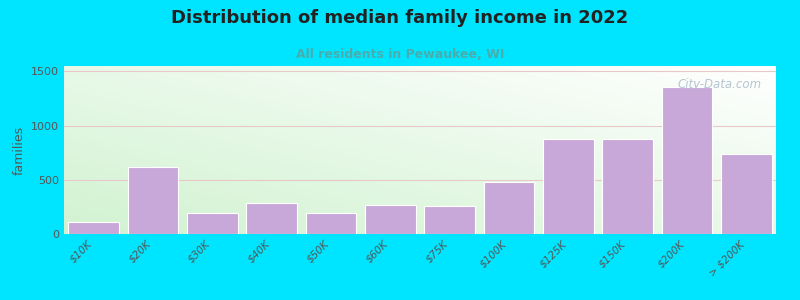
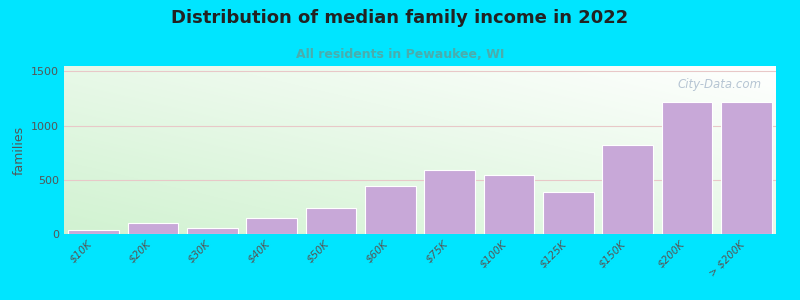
$10K: 110 -> 40
$20K: 620 -> 100
$30K: 190 -> 60
$40K: 290 -> 150
$50K: 190 -> 240
$60K: 270 -> 440
$75K: 260 -> 600
$100K: 480 -> 540
$125K: 880 -> 390
$150K: 880 -> 820
$200K: 1360 -> 1220
> $200K: 740 -> 1220
